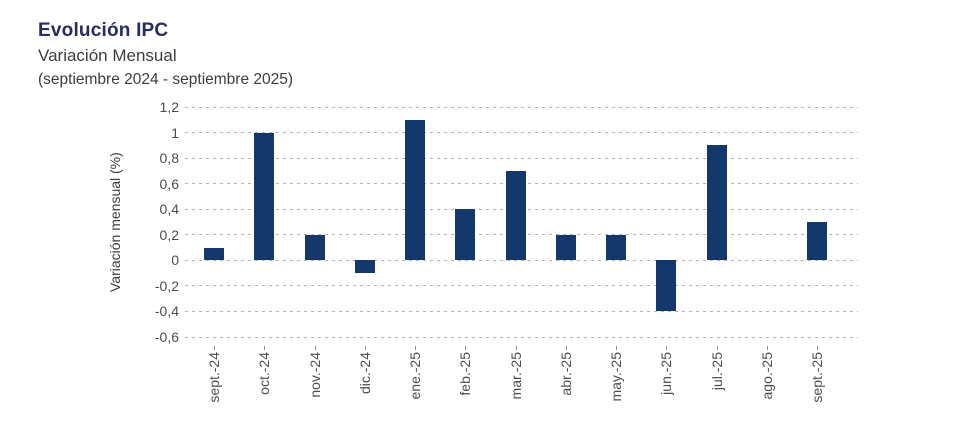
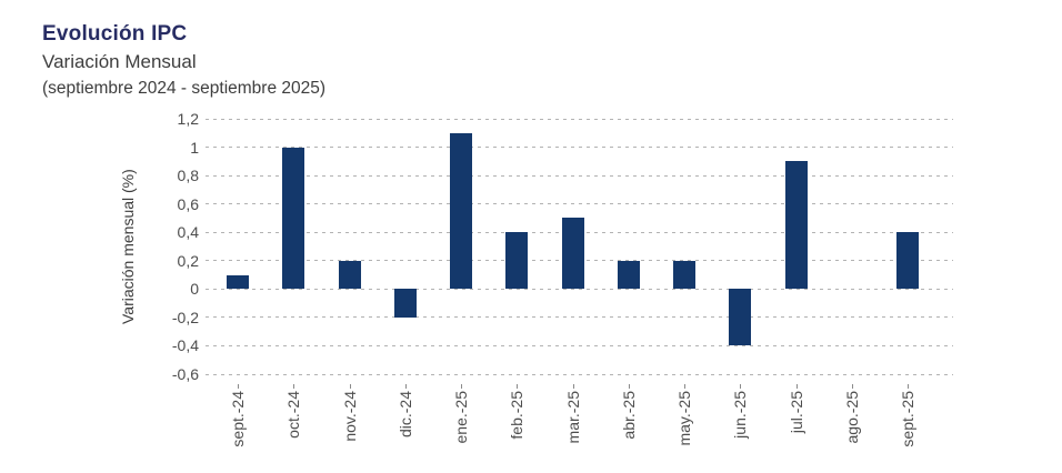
dic.-24: -0,1 -> -0,2
mar.-25: 0,7 -> 0,5
sept.-25: 0,3 -> 0,4
